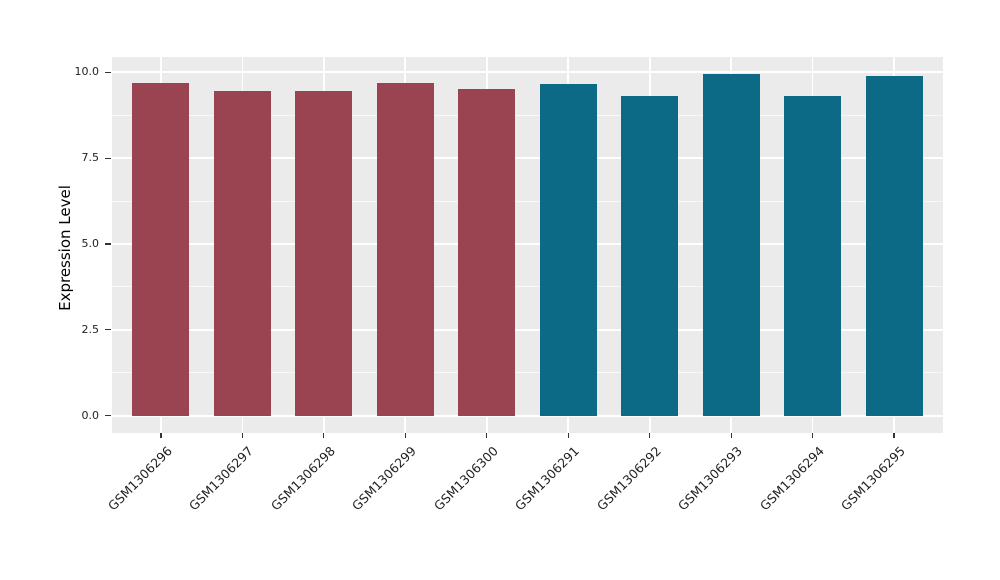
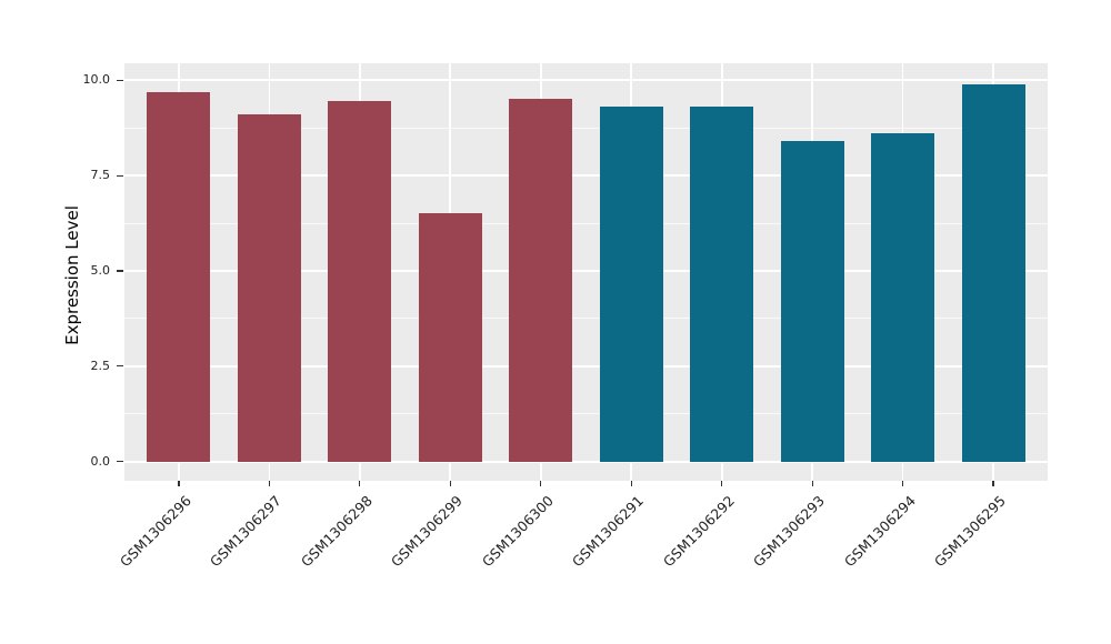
GSM1306297: 9.4 -> 9.1
GSM1306299: 9.7 -> 6.5
GSM1306291: 9.7 -> 9.3
GSM1306293: 9.9 -> 8.4
GSM1306294: 9.3 -> 8.6
